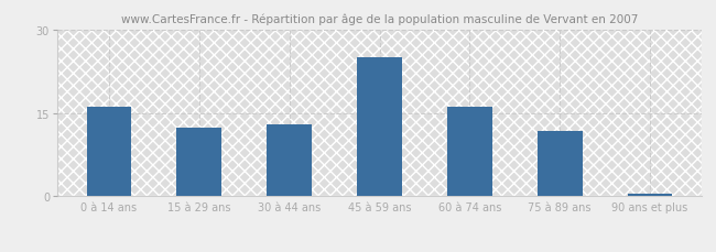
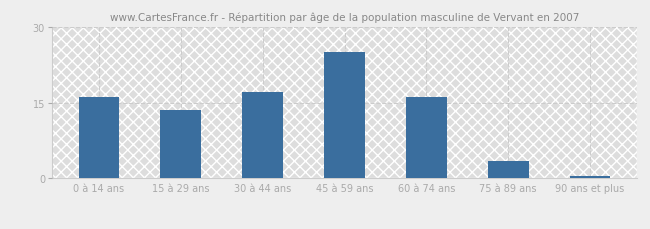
15 à 29 ans: 12.4 -> 13.5
30 à 44 ans: 13.0 -> 17.0
75 à 89 ans: 11.8 -> 3.5
